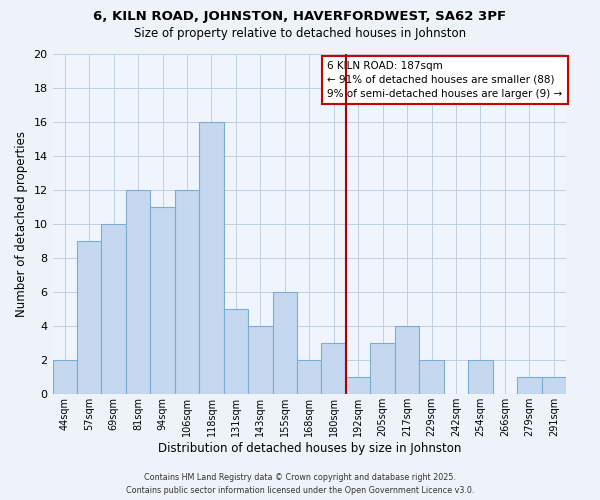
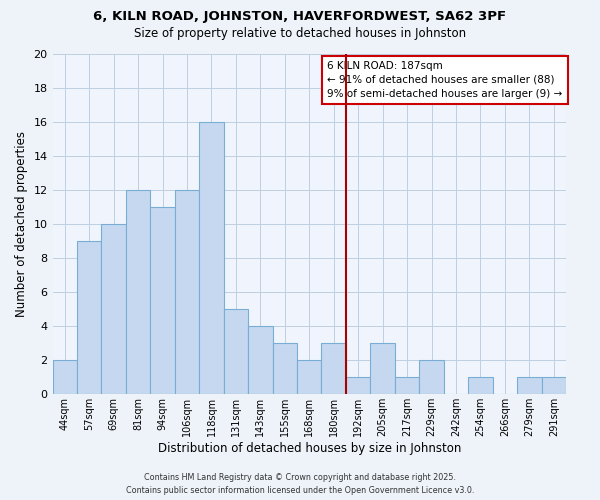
155sqm: 6 -> 3
217sqm: 4 -> 1
254sqm: 2 -> 1
